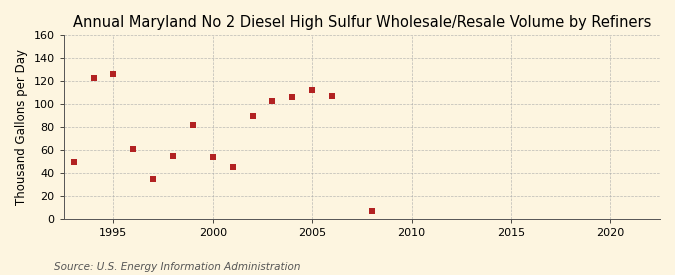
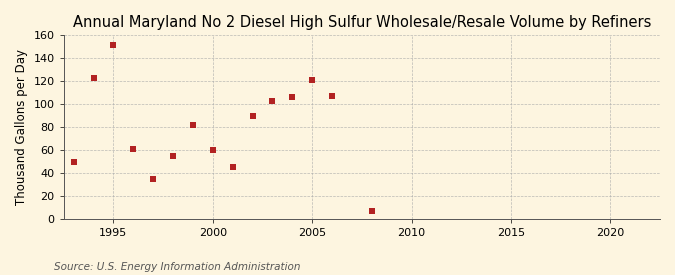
1995: 126 -> 152
2000: 54 -> 60
2005: 112 -> 121
